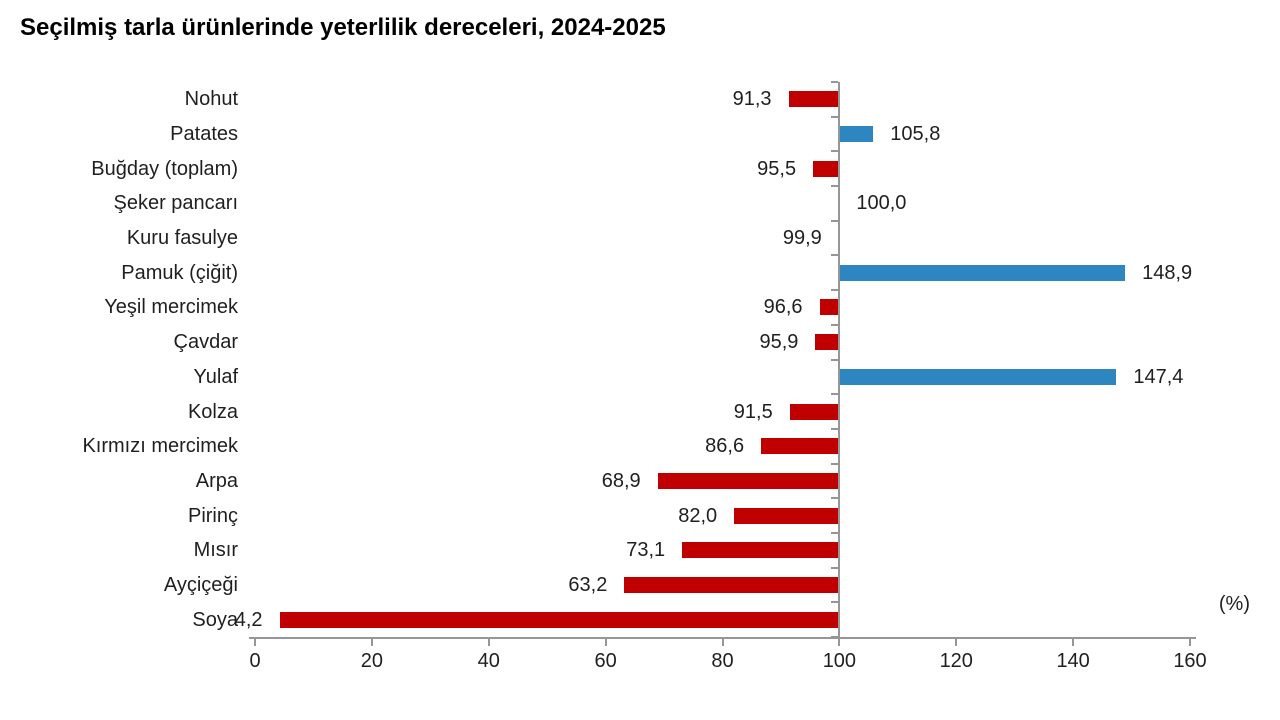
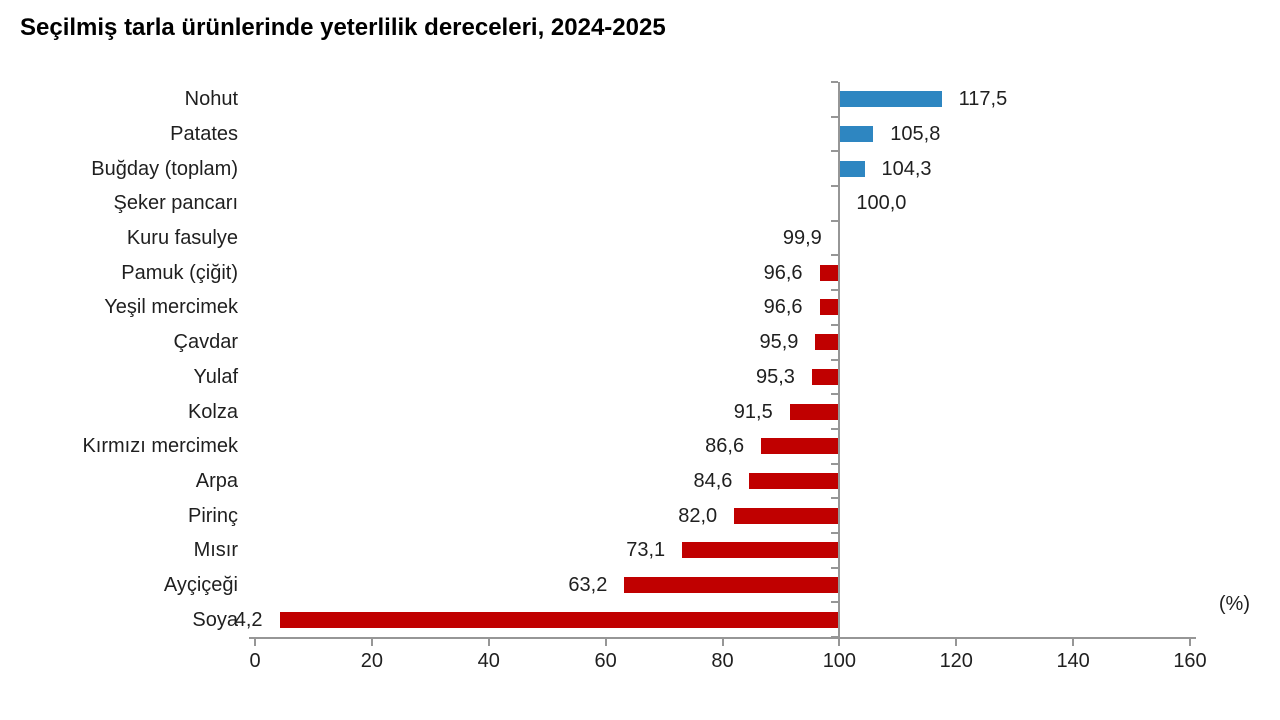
Nohut: 91,3 -> 117,5
Buğday (toplam): 95,5 -> 104,3
Pamuk (çiğit): 148,9 -> 96,6
Yulaf: 147,4 -> 95,3
Arpa: 68,9 -> 84,6
